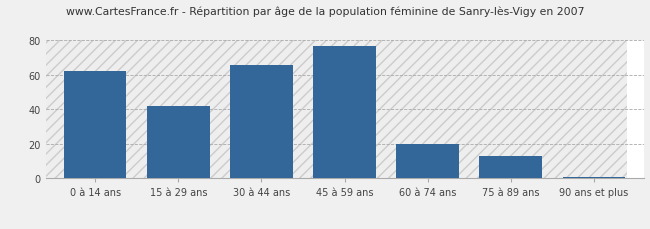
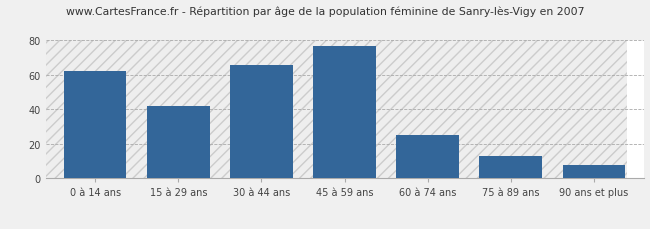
60 à 74 ans: 20 -> 25
90 ans et plus: 1 -> 8
